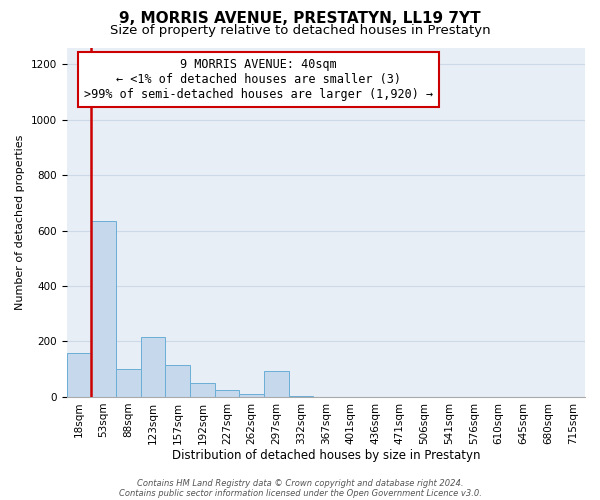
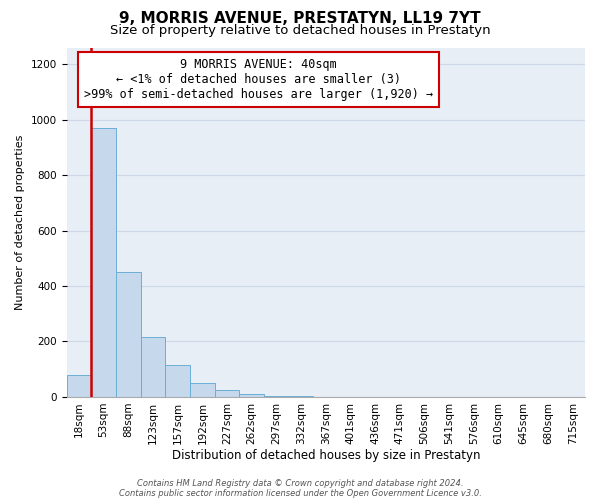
18sqm: 160 -> 80
53sqm: 635 -> 970
88sqm: 100 -> 450
297sqm: 95 -> 5
